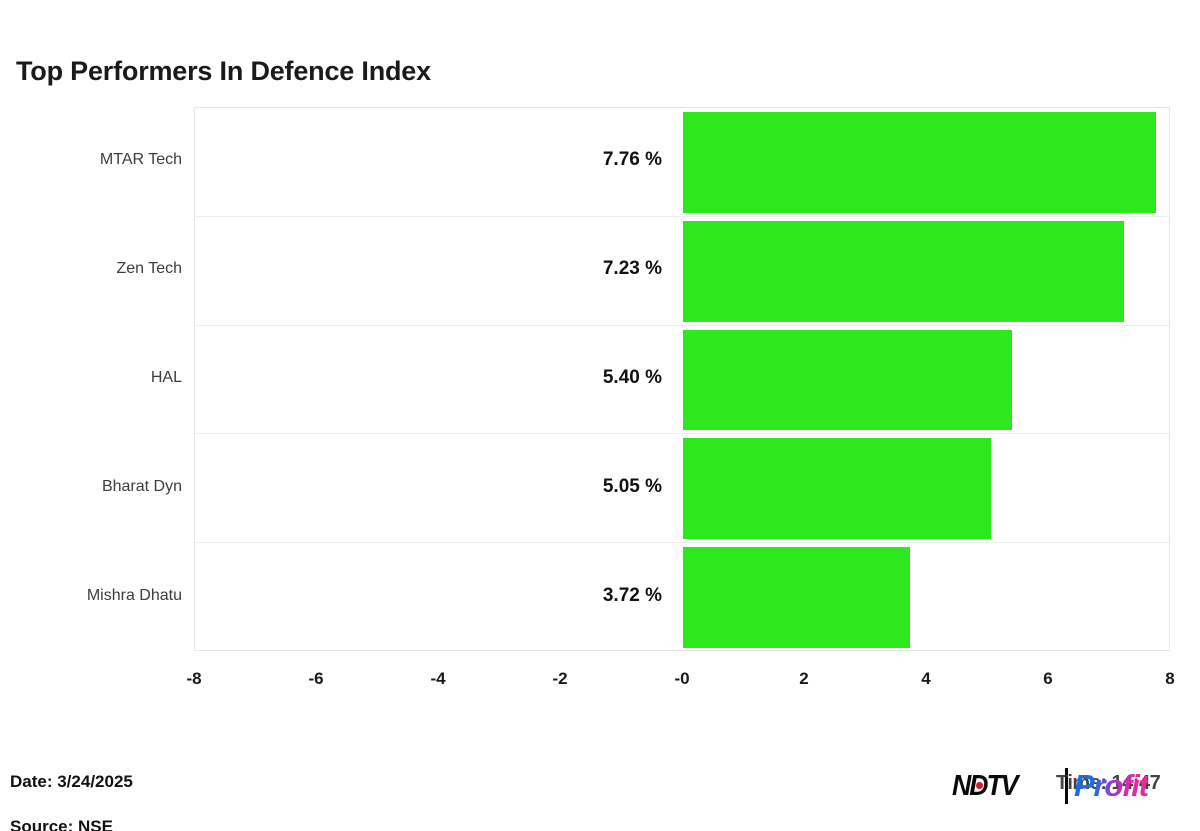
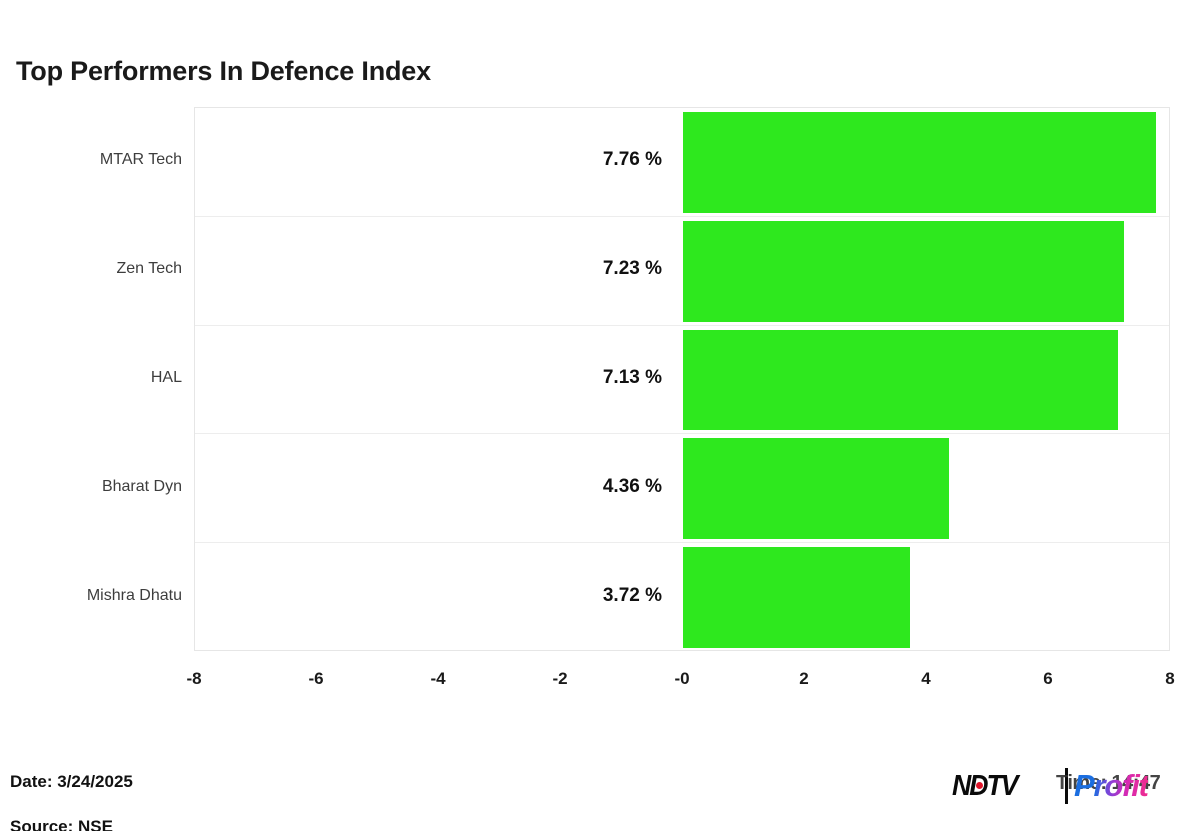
HAL: 5.40 -> 7.13
Bharat Dyn: 5.05 -> 4.36
